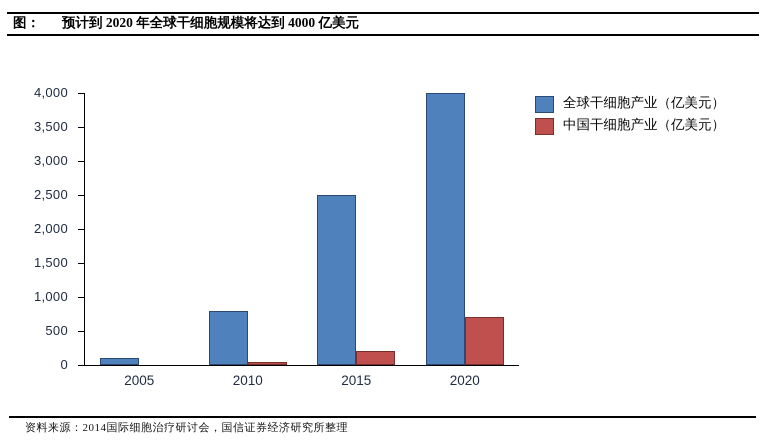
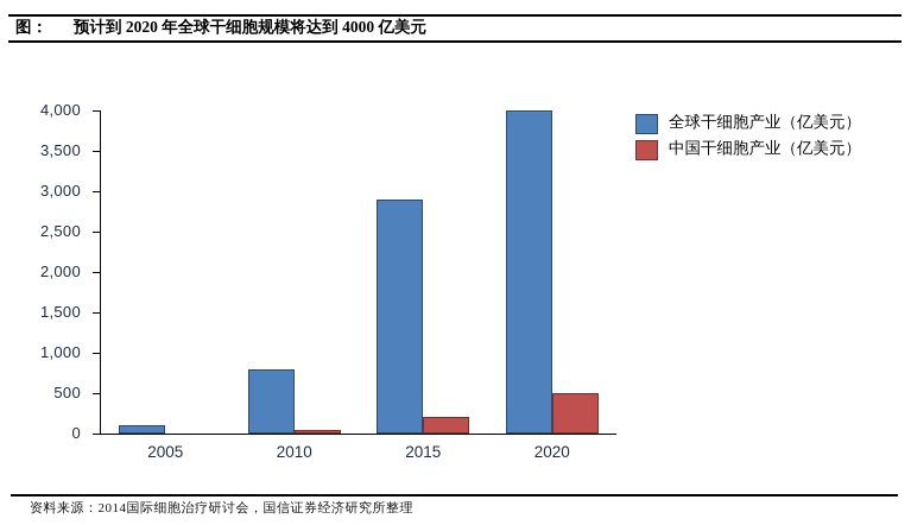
全球干细胞产业（亿美元）/2015: 2500 -> 2900
中国干细胞产业（亿美元）/2020: 700 -> 500
